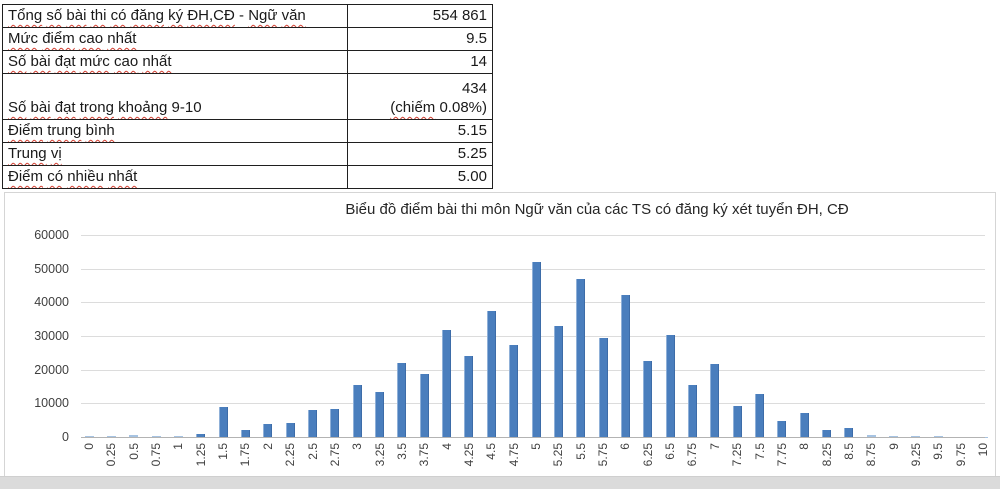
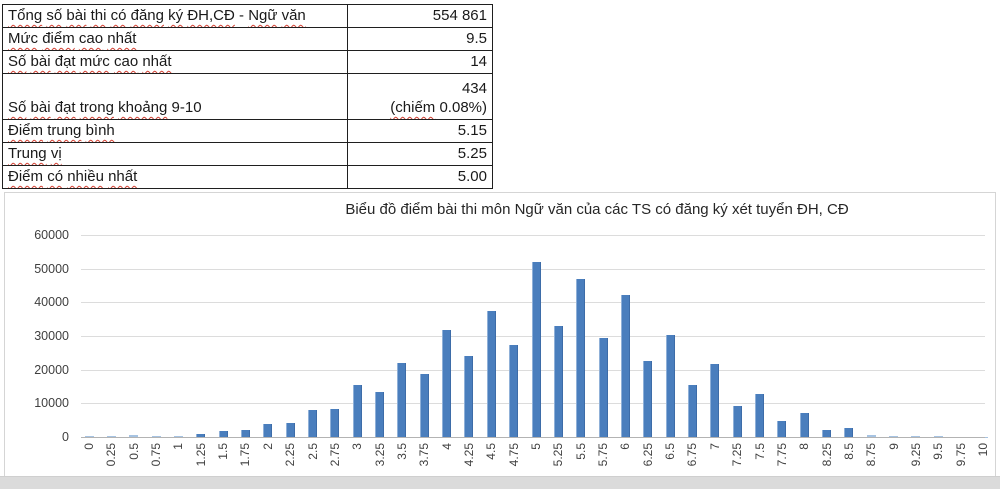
1.5: 9000 -> 2000
